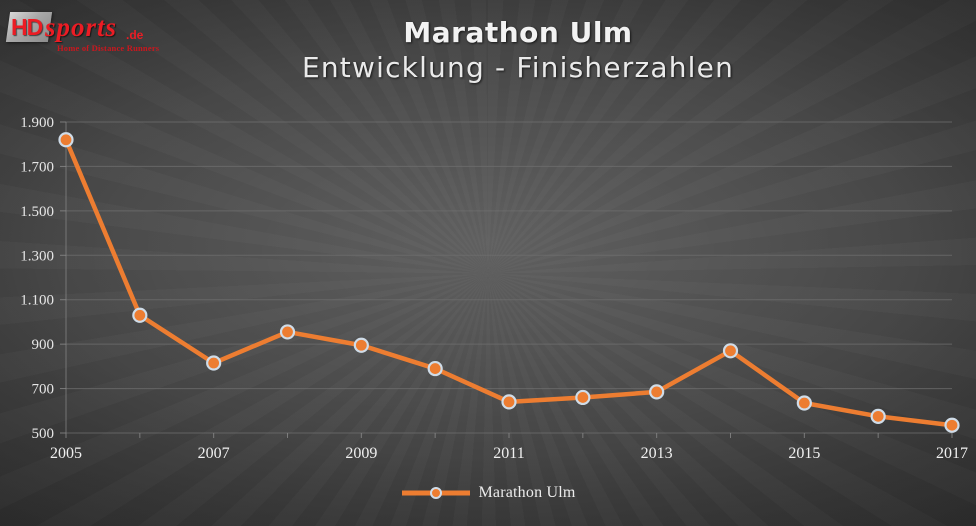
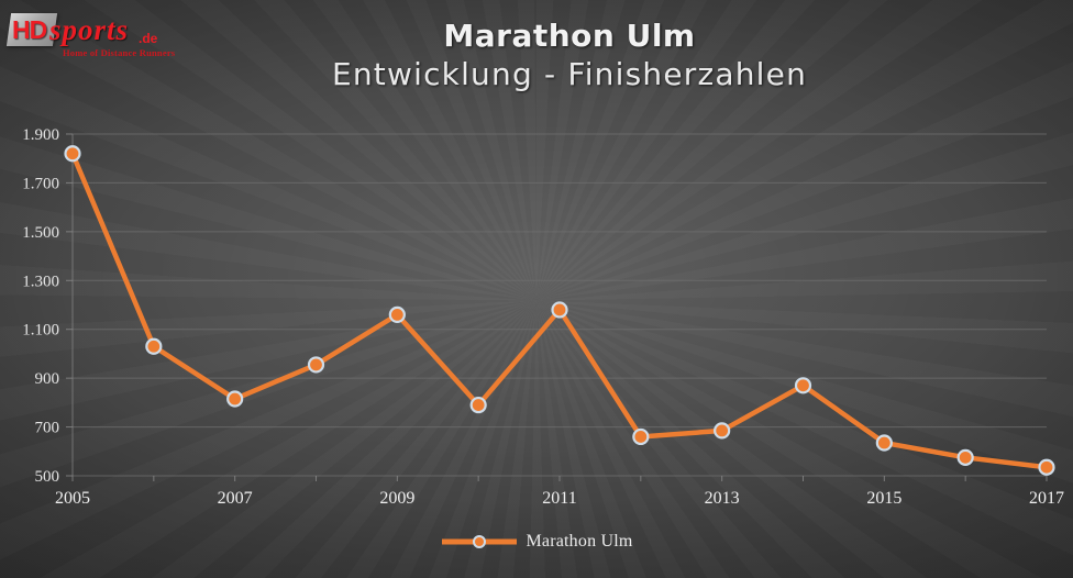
2009: 900 -> 1160
2011: 640 -> 1180
